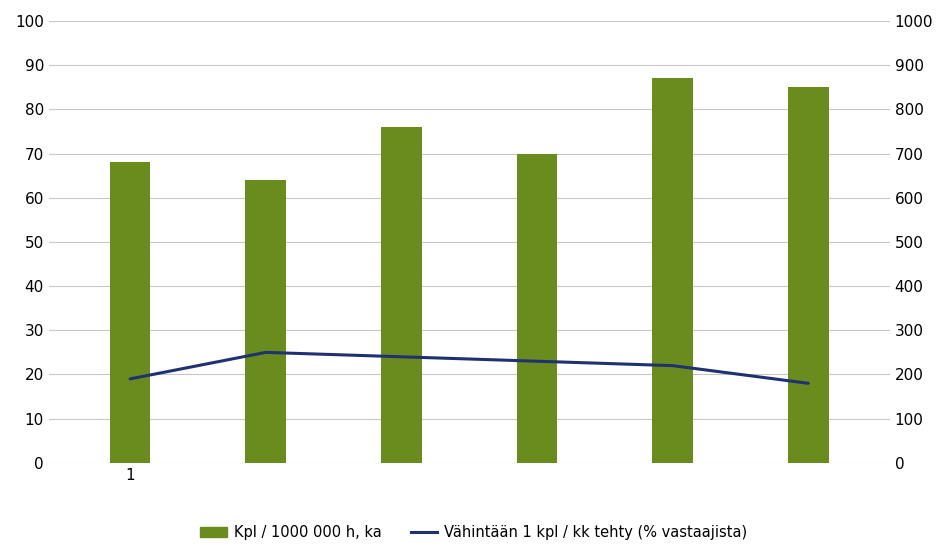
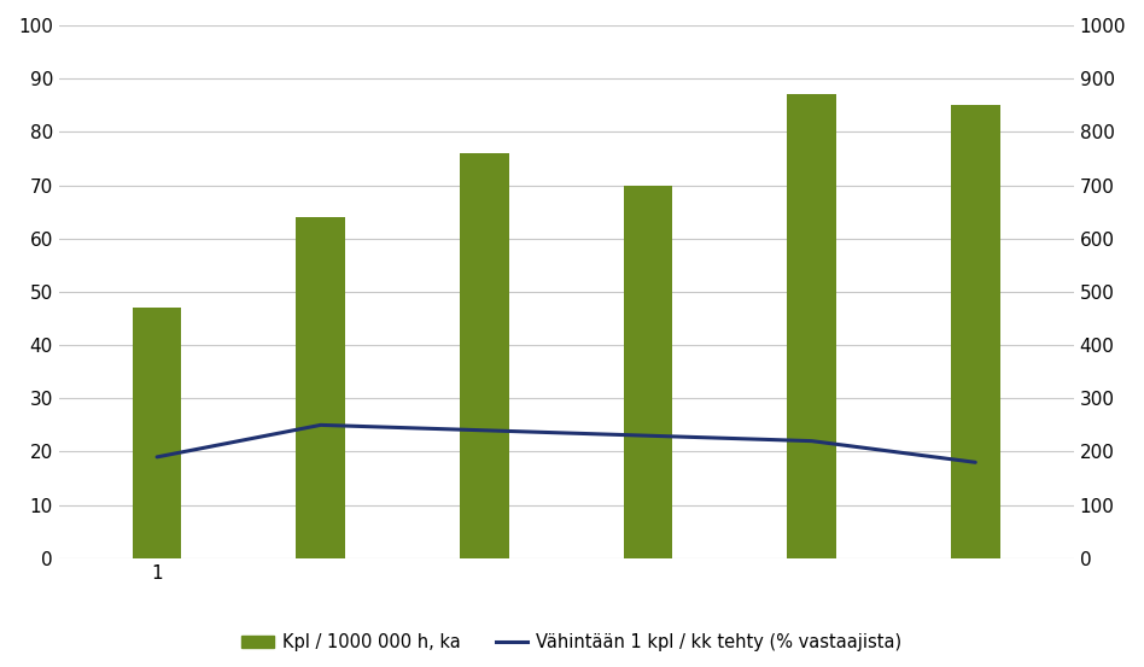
Kpl / 1000 000 h, ka/1: 68 -> 47
